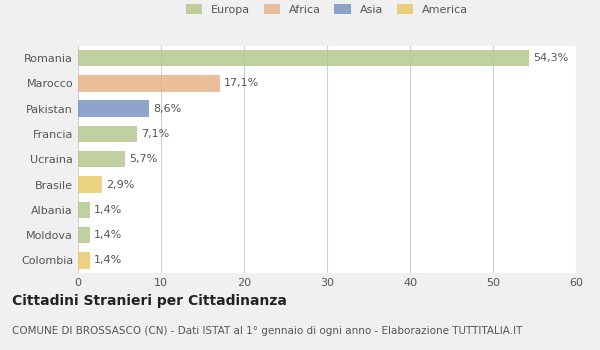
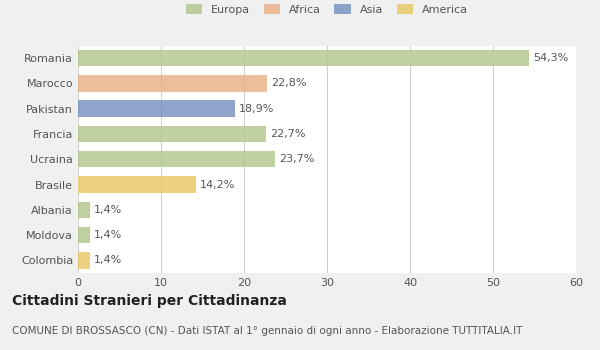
Marocco: 17,1% -> 22,8%
Pakistan: 8,6% -> 18,9%
Francia: 7,1% -> 22,7%
Ucraina: 5,7% -> 23,7%
Brasile: 2,9% -> 14,2%
